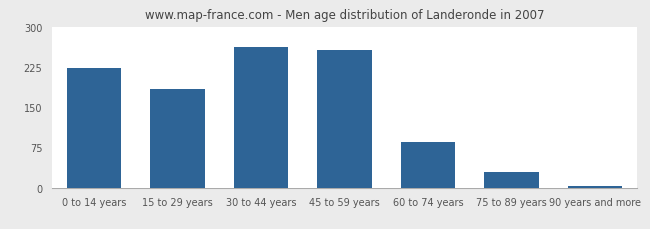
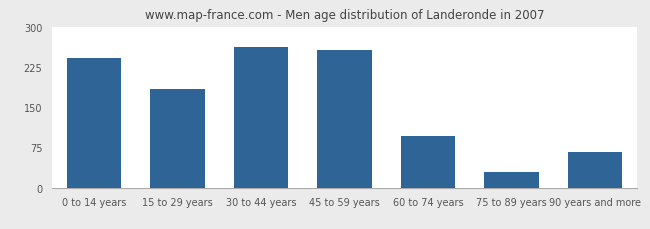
0 to 14 years: 222 -> 242
60 to 74 years: 85 -> 96
90 years and more: 3 -> 66
